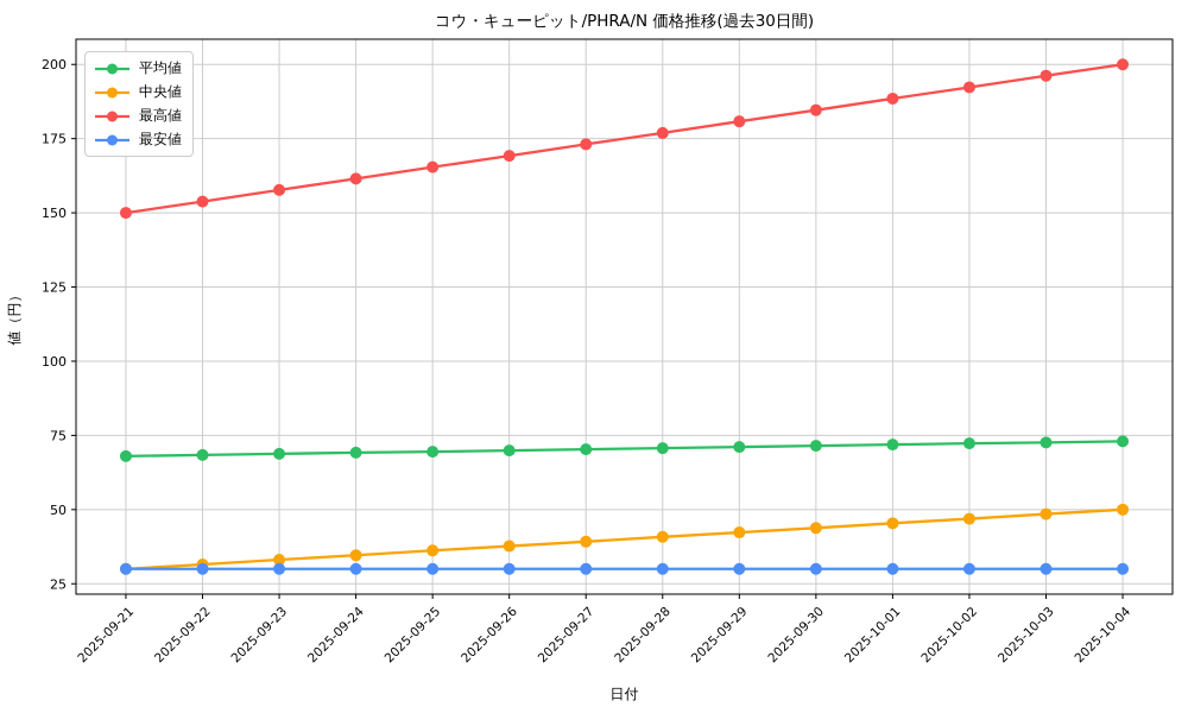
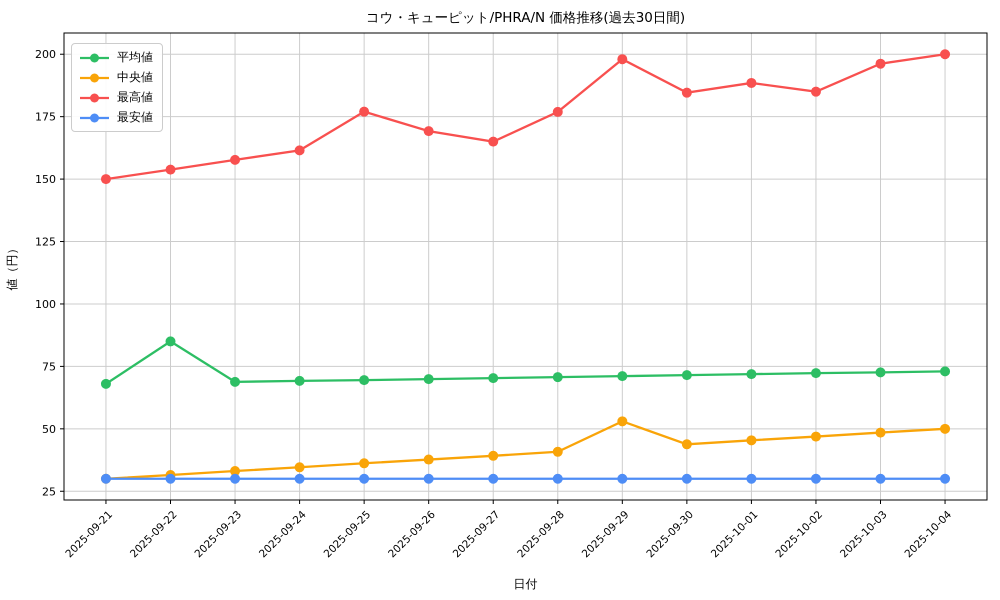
平均値/2025-09-22: 68 -> 85
最高値/2025-09-25: 165 -> 177
最高値/2025-09-27: 173 -> 165
中央値/2025-09-29: 42 -> 53
最高値/2025-09-29: 181 -> 198
最高値/2025-10-02: 192 -> 185
